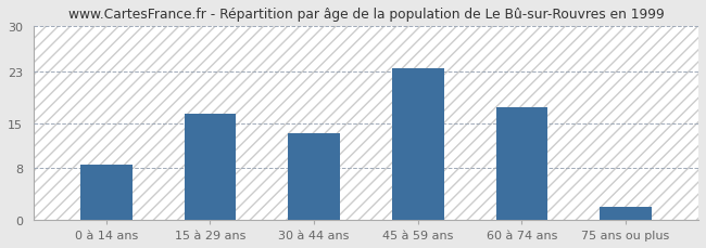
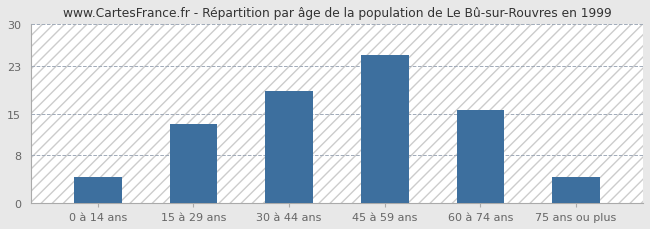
0 à 14 ans: 8.5 -> 4.4
15 à 29 ans: 16.5 -> 13.2
30 à 44 ans: 13.5 -> 18.8
45 à 59 ans: 23.5 -> 24.8
60 à 74 ans: 17.5 -> 15.6
75 ans ou plus: 2.0 -> 4.4
